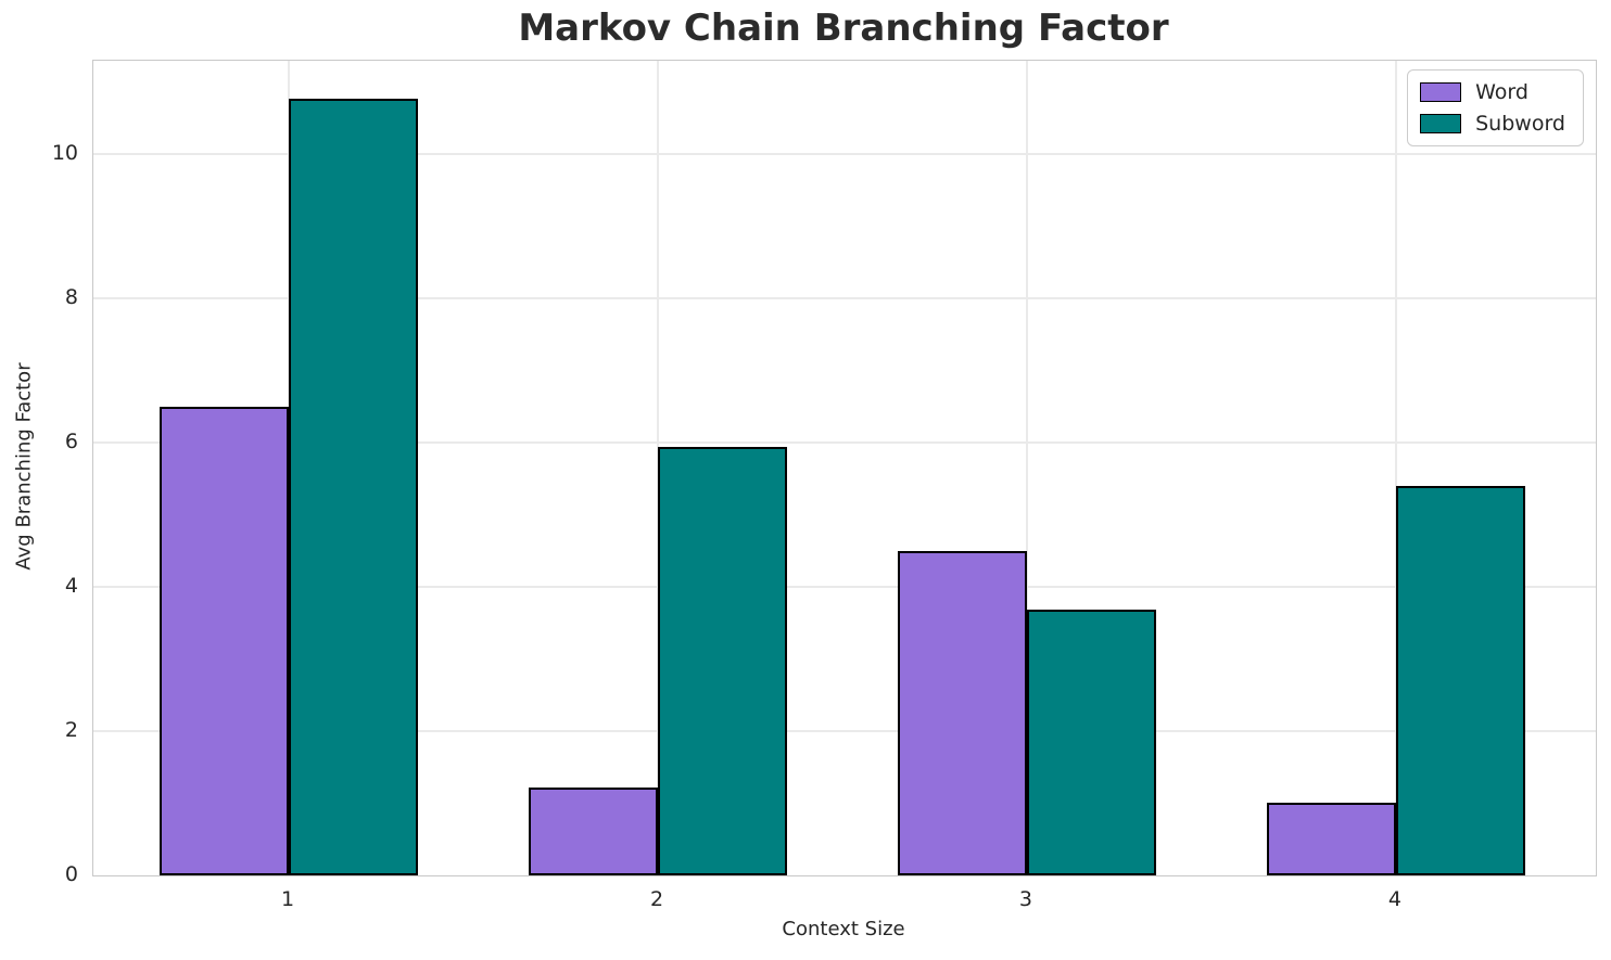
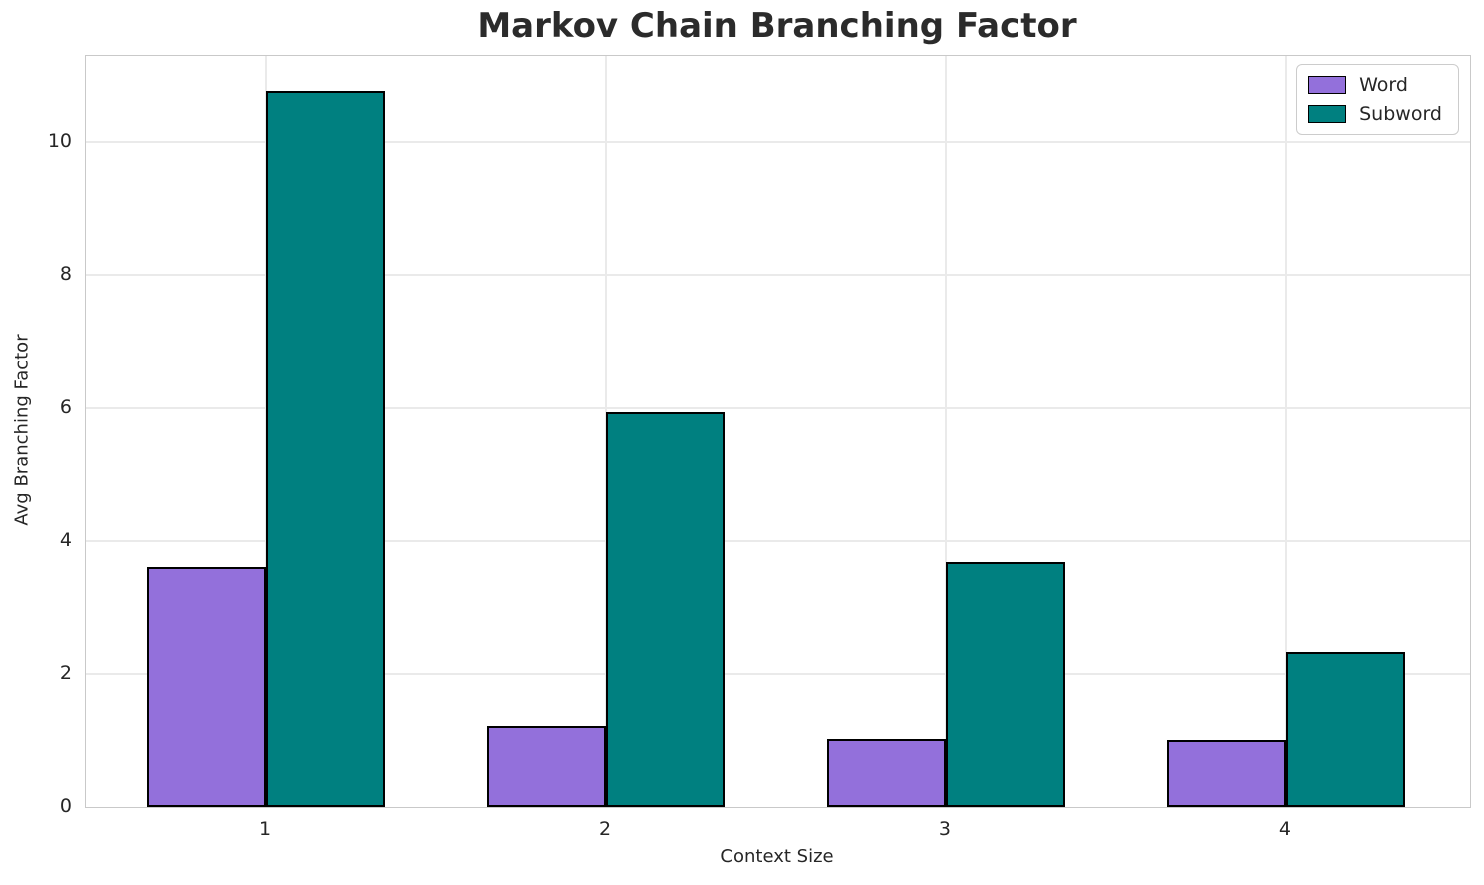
Word/1: 6.5 -> 3.6
Word/3: 4.5 -> 1.0
Subword/4: 5.4 -> 2.3
